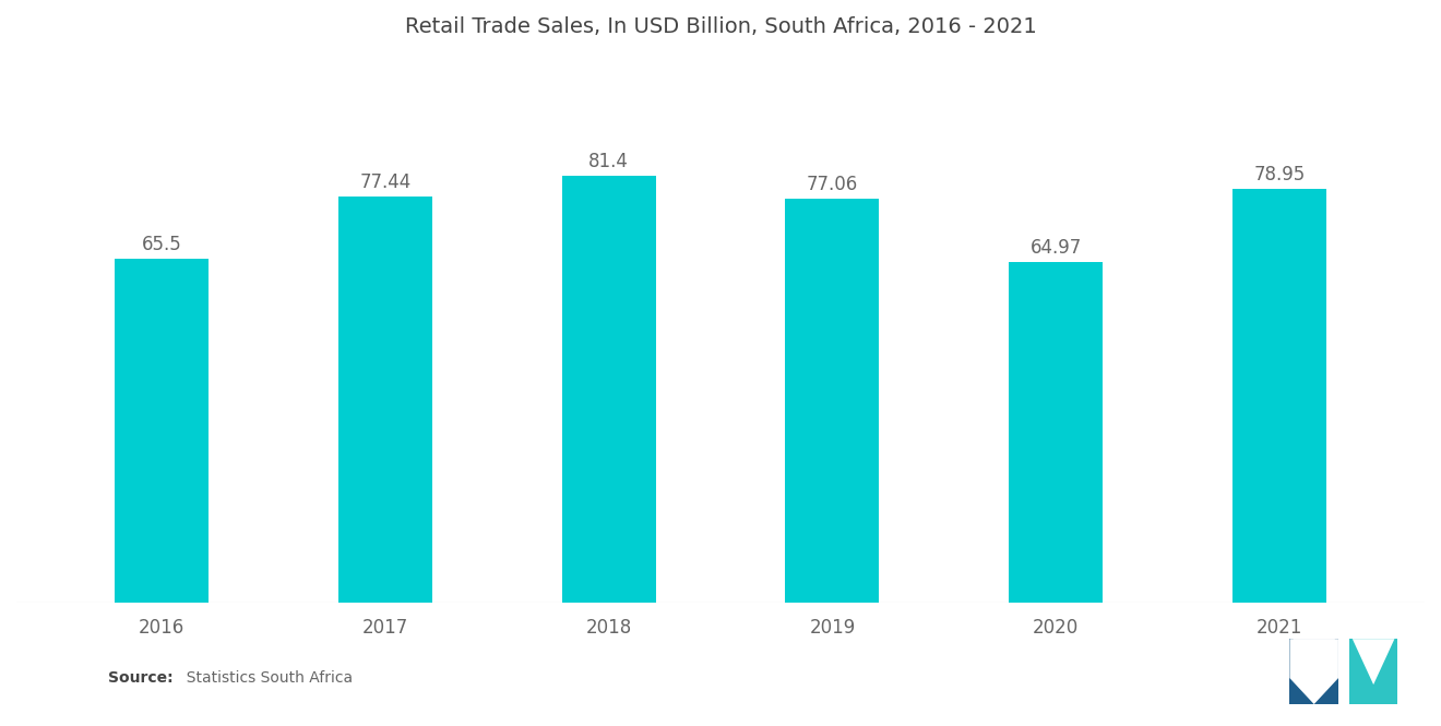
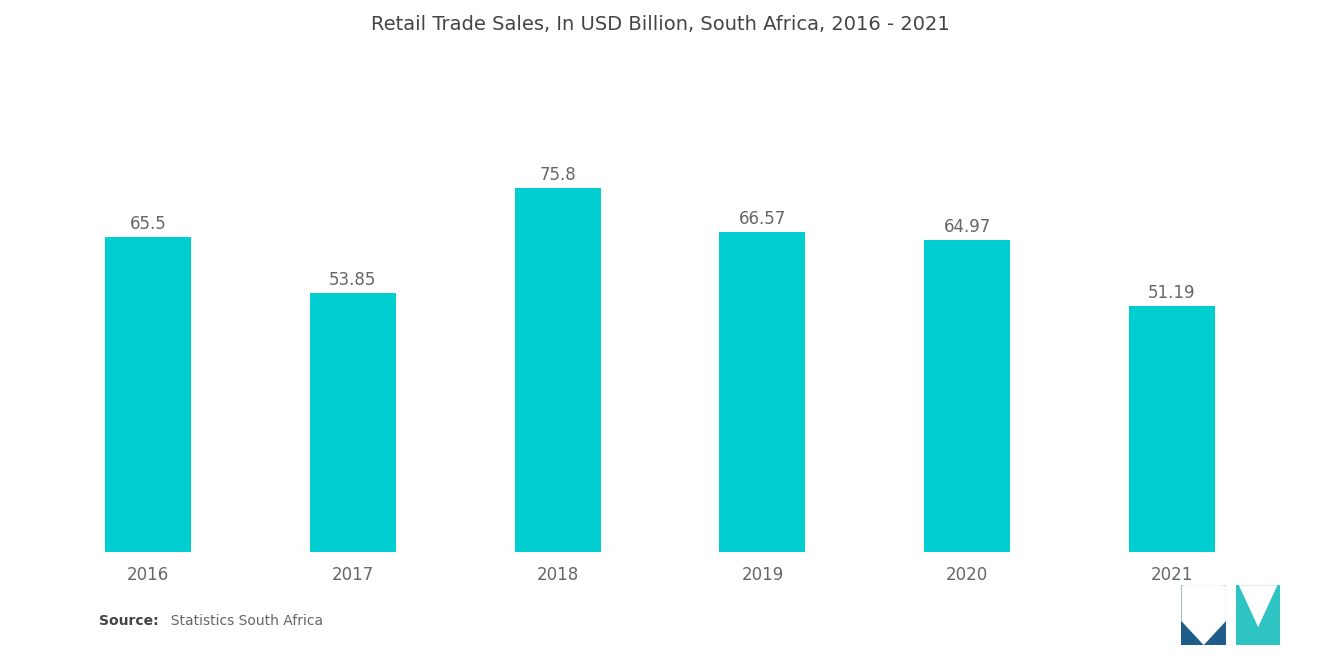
2017: 77.44 -> 53.85
2018: 81.4 -> 75.8
2019: 77.06 -> 66.57
2021: 78.95 -> 51.19
